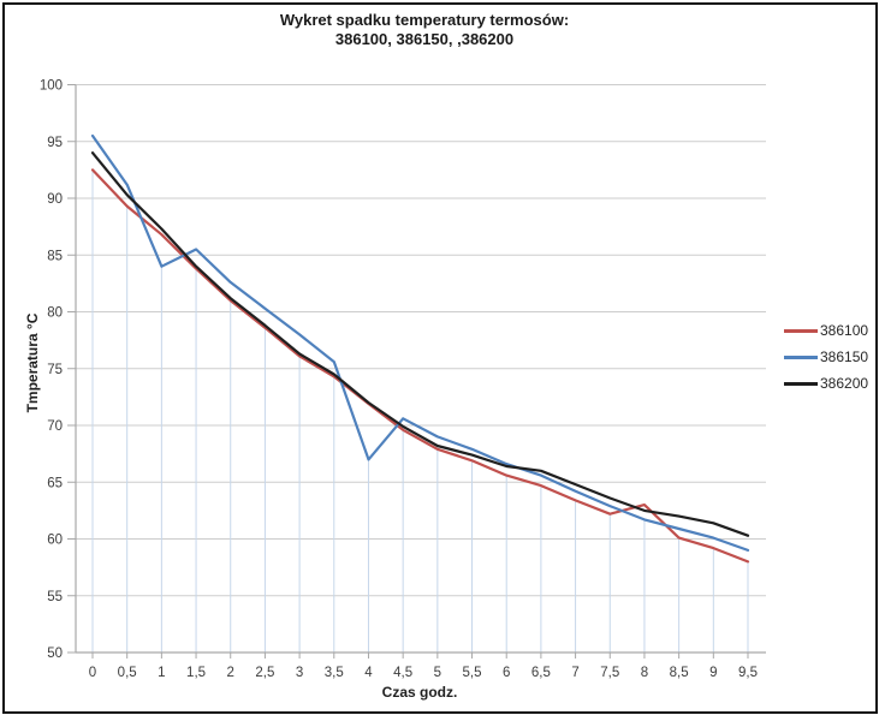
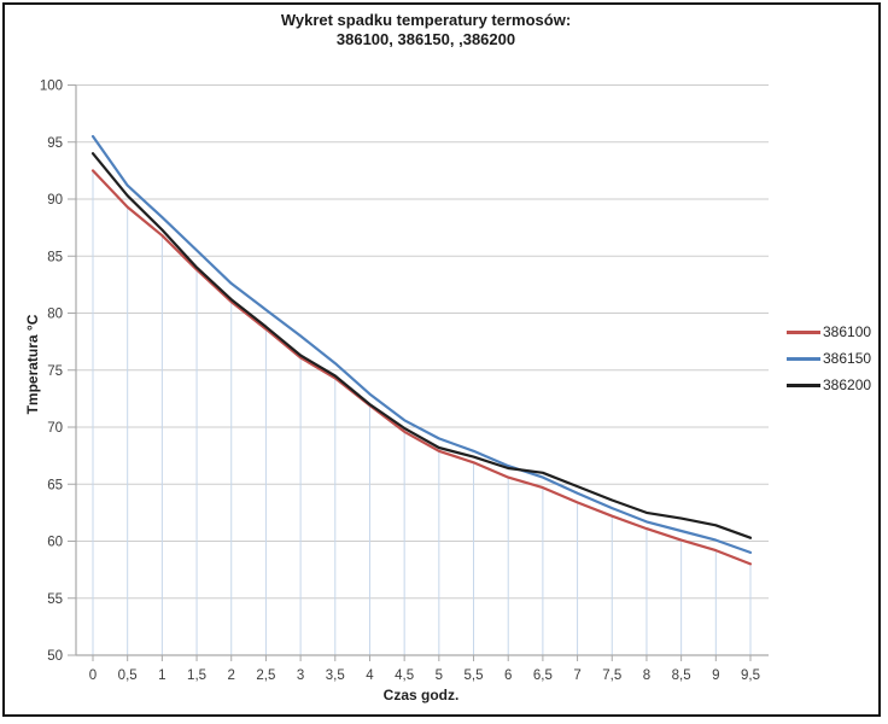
386150/1: 84 -> 88
386150/4: 67 -> 73
386100/8: 63 -> 61
